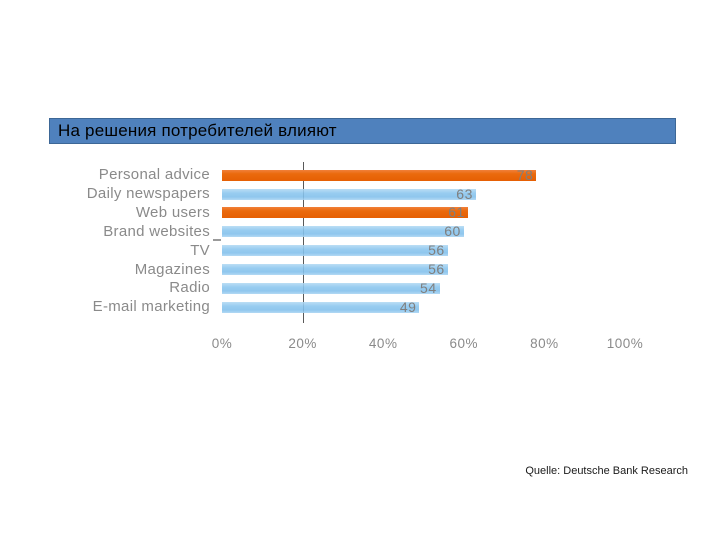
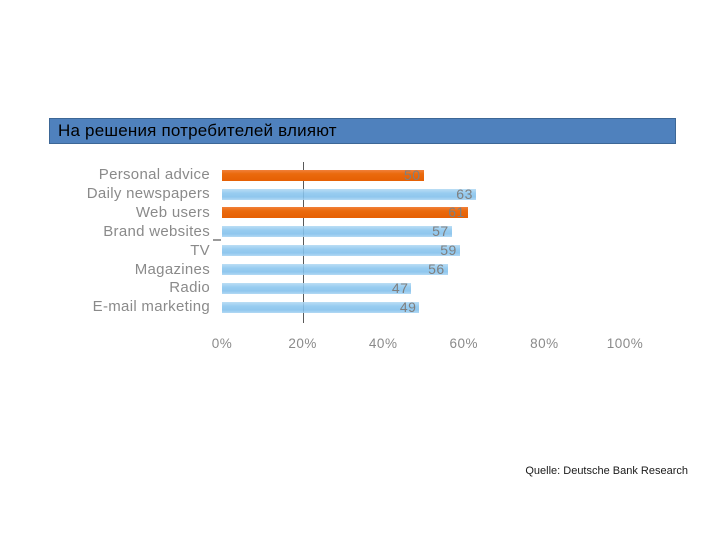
Personal advice: 78 -> 50
Brand websites: 60 -> 57
TV: 56 -> 59
Radio: 54 -> 47
